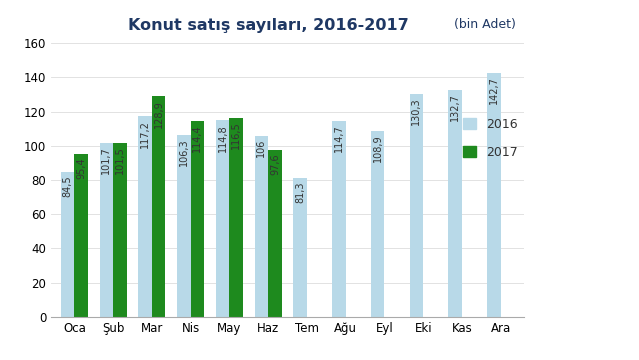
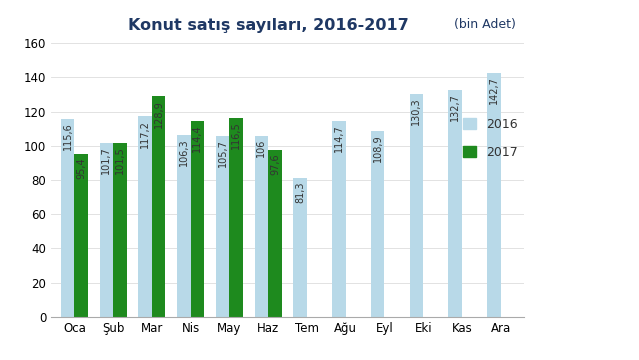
2016/Oca: 84,5 -> 115,6
2016/May: 114,8 -> 105,7
